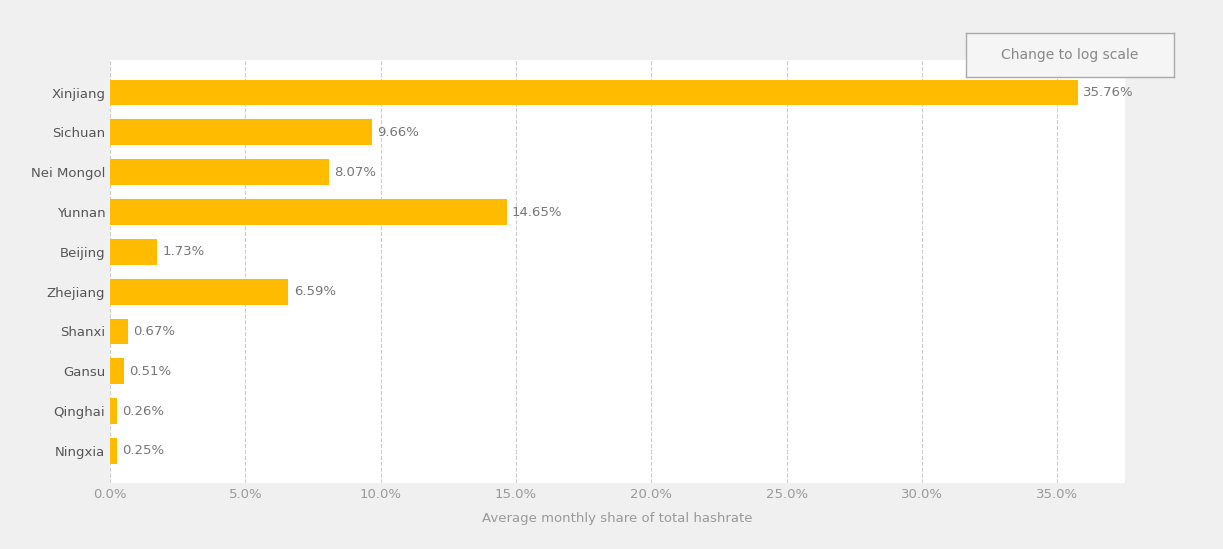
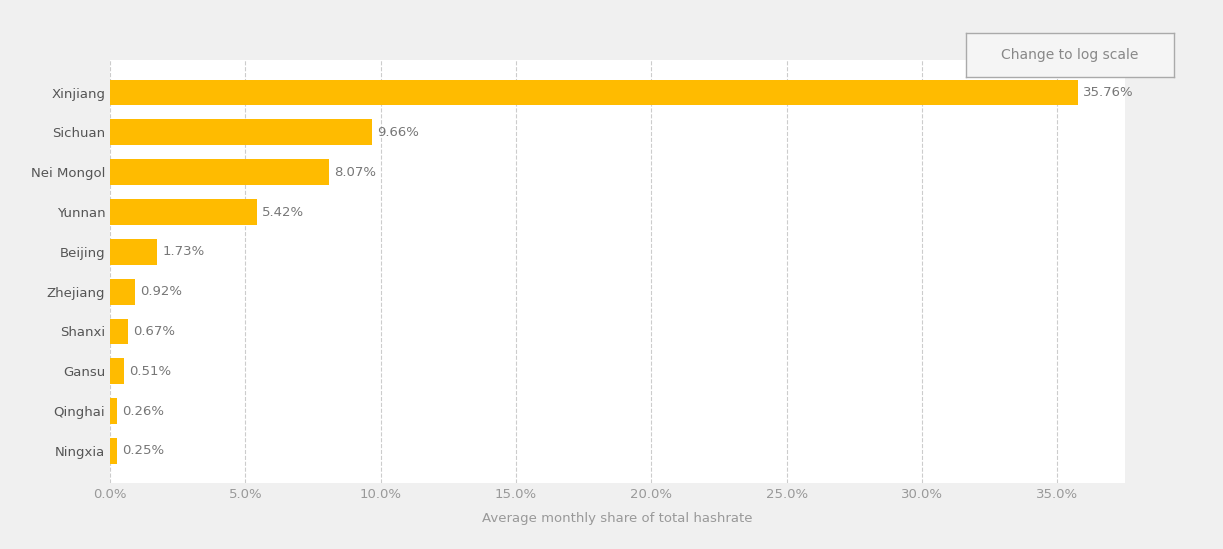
Yunnan: 14.65% -> 5.42%
Zhejiang: 6.59% -> 0.92%
